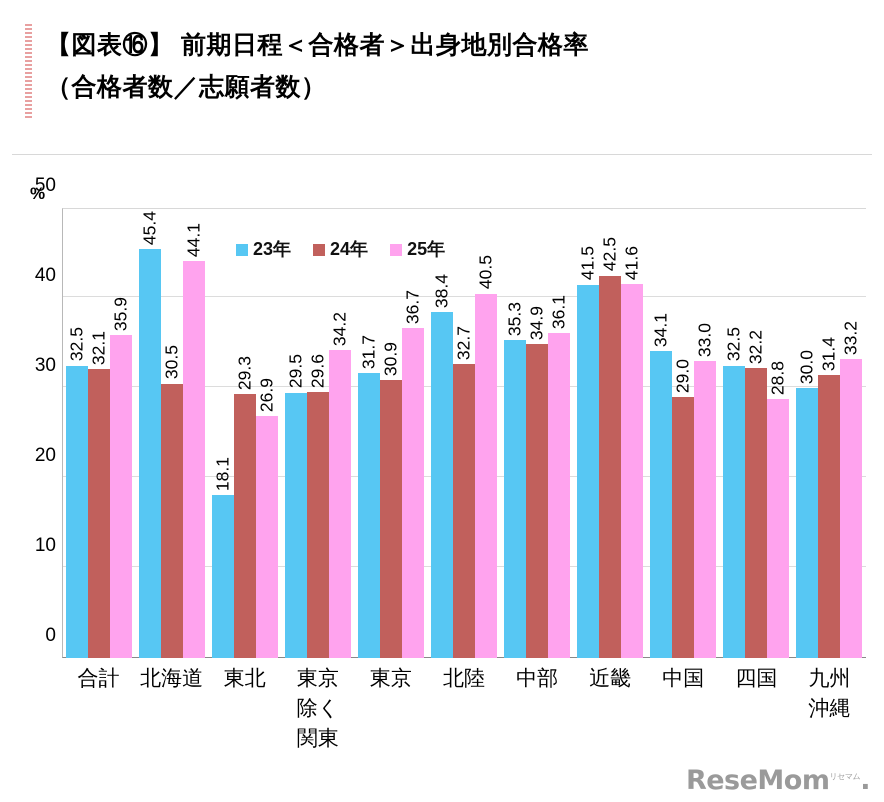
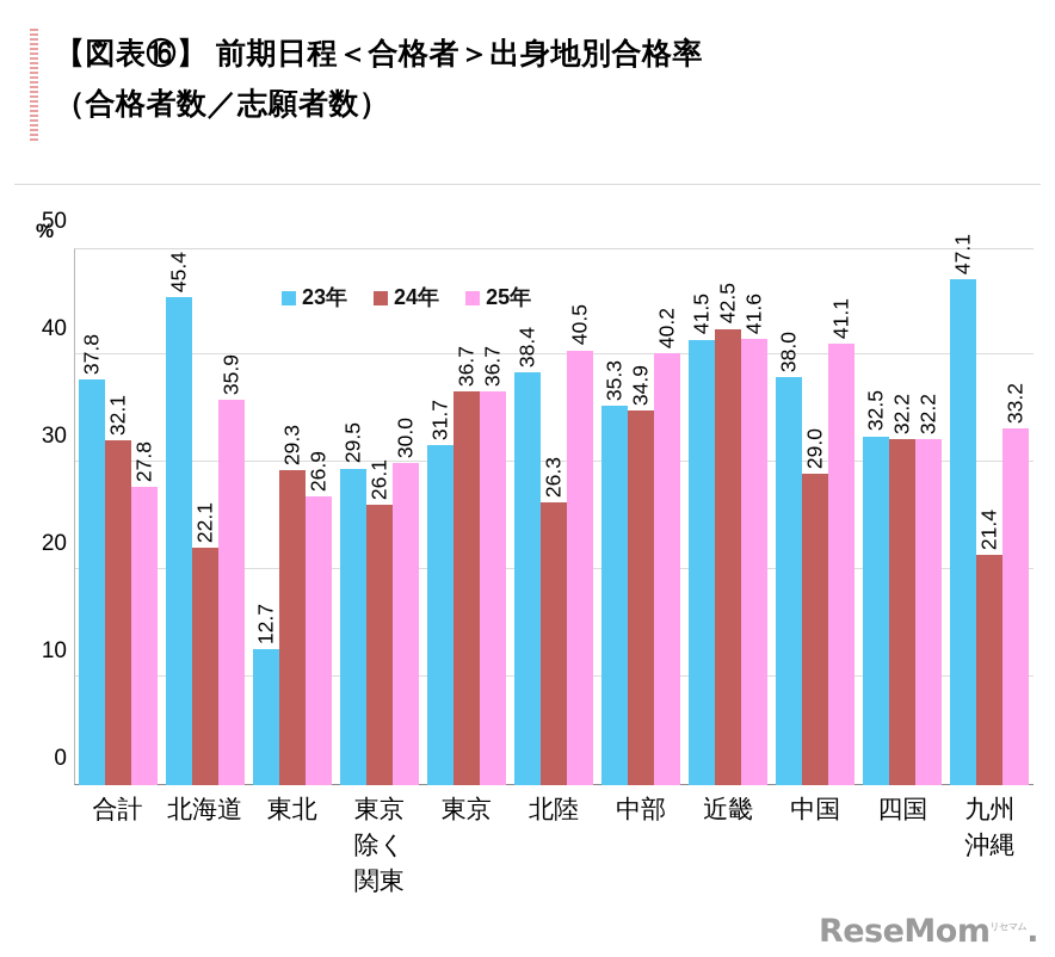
23年/合計: 32.5 -> 37.8
25年/合計: 35.9 -> 27.8
24年/北海道: 30.5 -> 22.1
25年/北海道: 44.1 -> 35.9
23年/東北: 18.1 -> 12.7
24年/東京 除く 関東: 29.6 -> 26.1
25年/東京 除く 関東: 34.2 -> 30.0
24年/東京: 30.9 -> 36.7
24年/北陸: 32.7 -> 26.3
25年/中部: 36.1 -> 40.2
23年/中国: 34.1 -> 38.0
25年/中国: 33.0 -> 41.1
25年/四国: 28.8 -> 32.2
23年/九州 沖縄: 30.0 -> 47.1
24年/九州 沖縄: 31.4 -> 21.4
